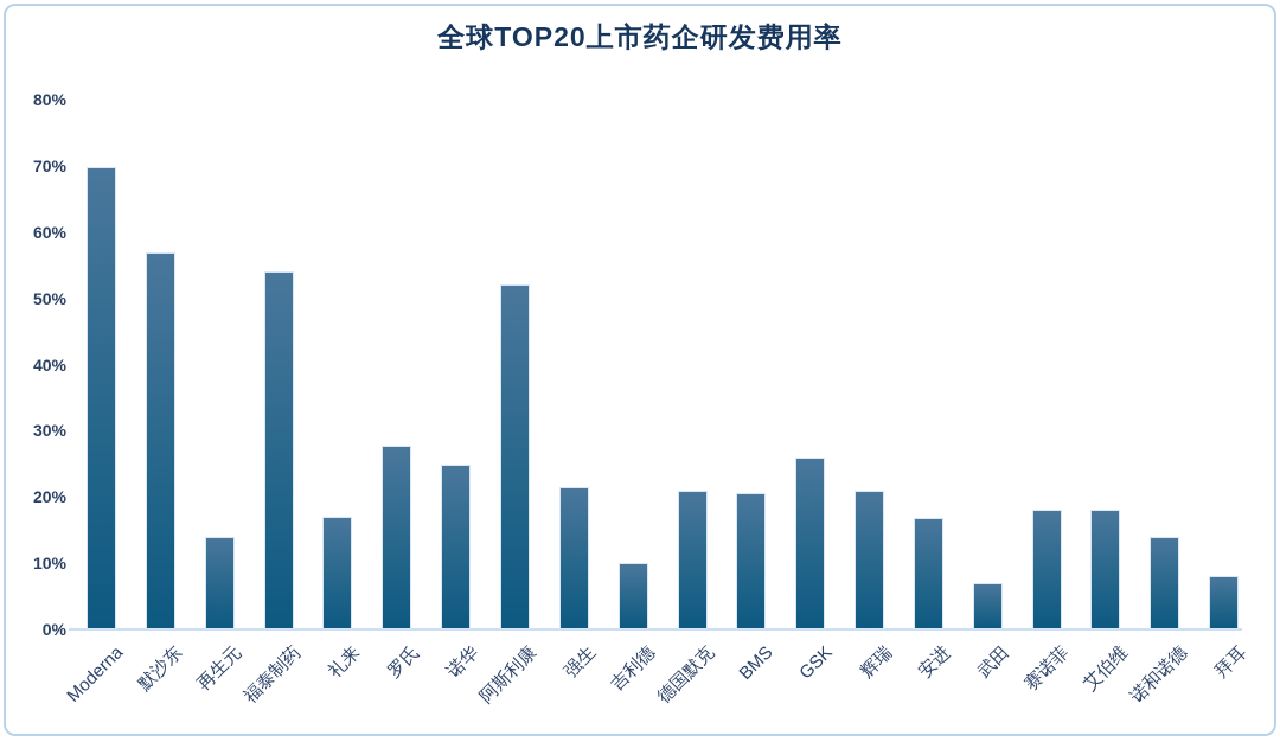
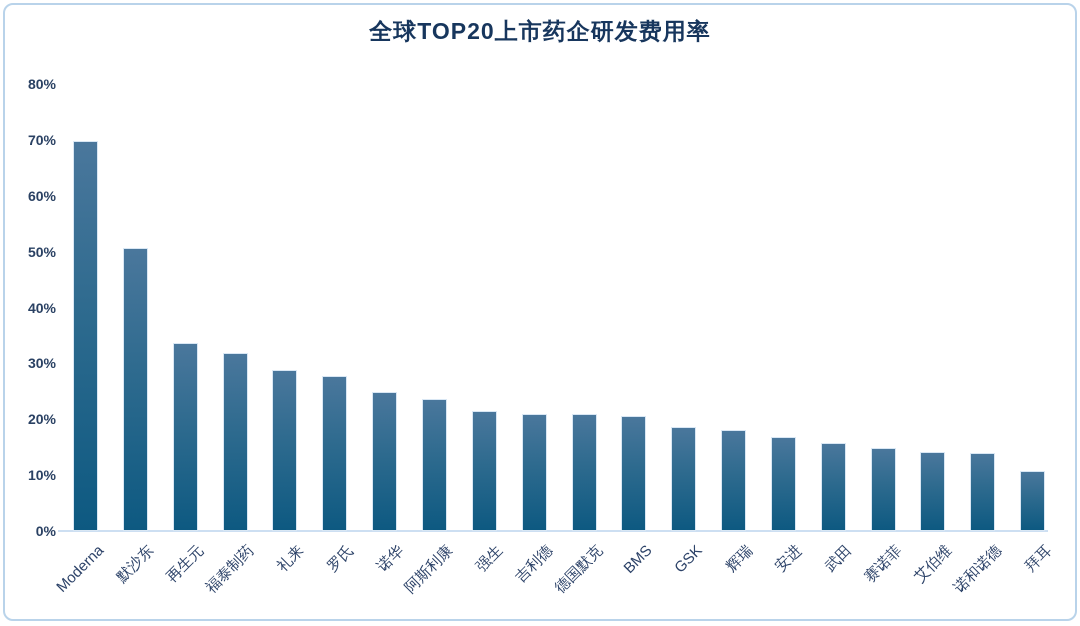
默沙东: 57% -> 51%
再生元: 14% -> 34%
福泰制药: 54% -> 32%
礼来: 17% -> 29%
阿斯利康: 52% -> 24%
吉利德: 10% -> 21%
GSK: 26% -> 19%
辉瑞: 21% -> 18%
武田: 7% -> 16%
赛诺菲: 18% -> 15%
艾伯维: 18% -> 14%
拜耳: 8% -> 11%
